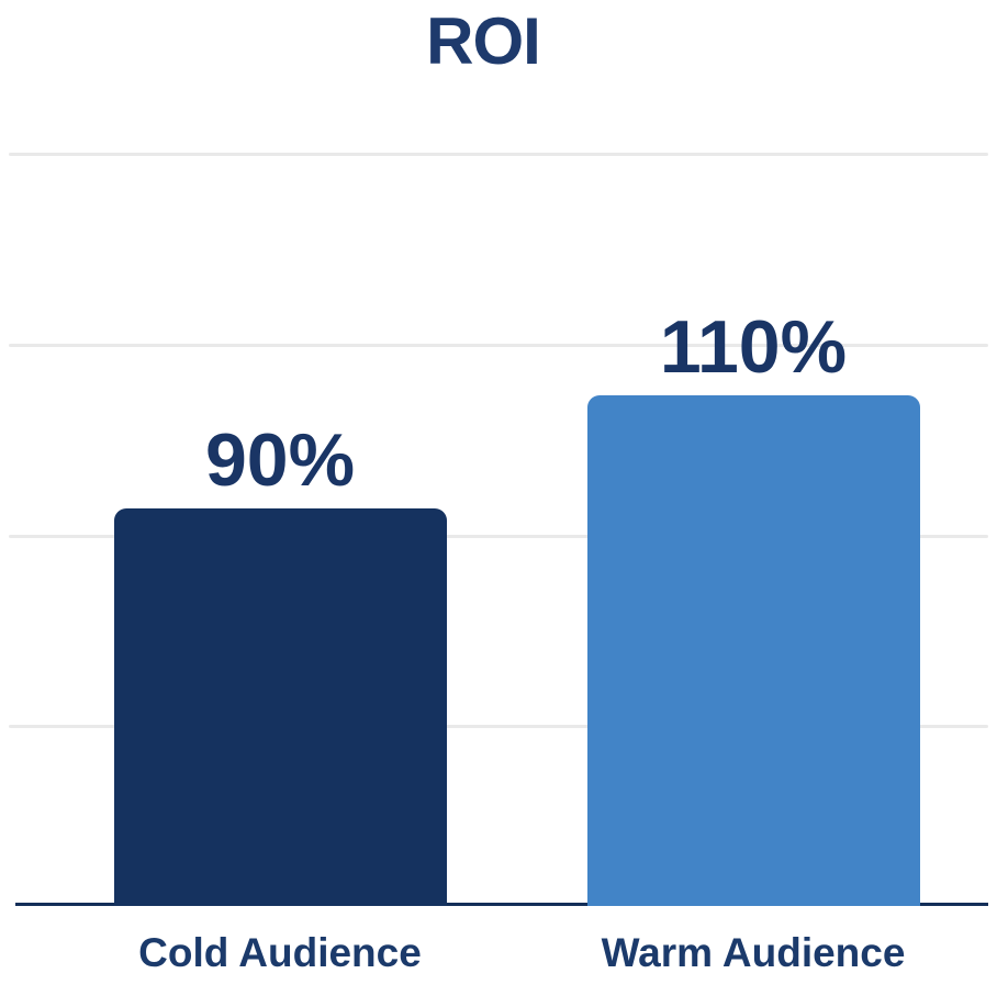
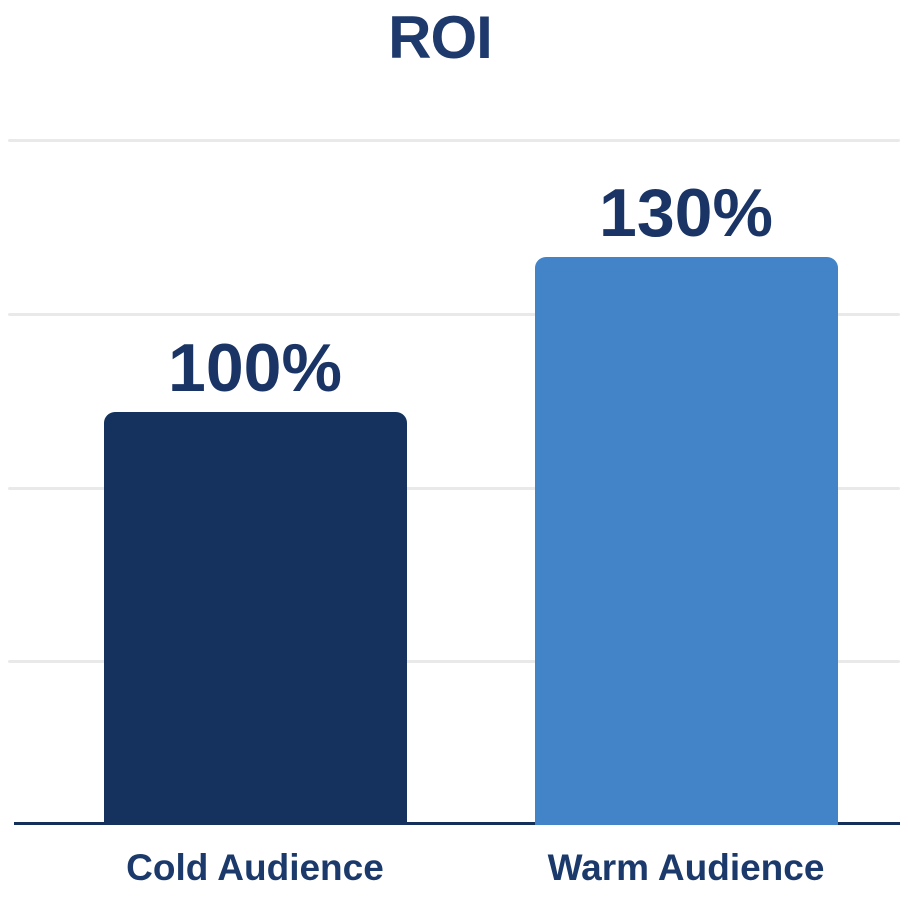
Cold Audience: 90% -> 100%
Warm Audience: 110% -> 130%
